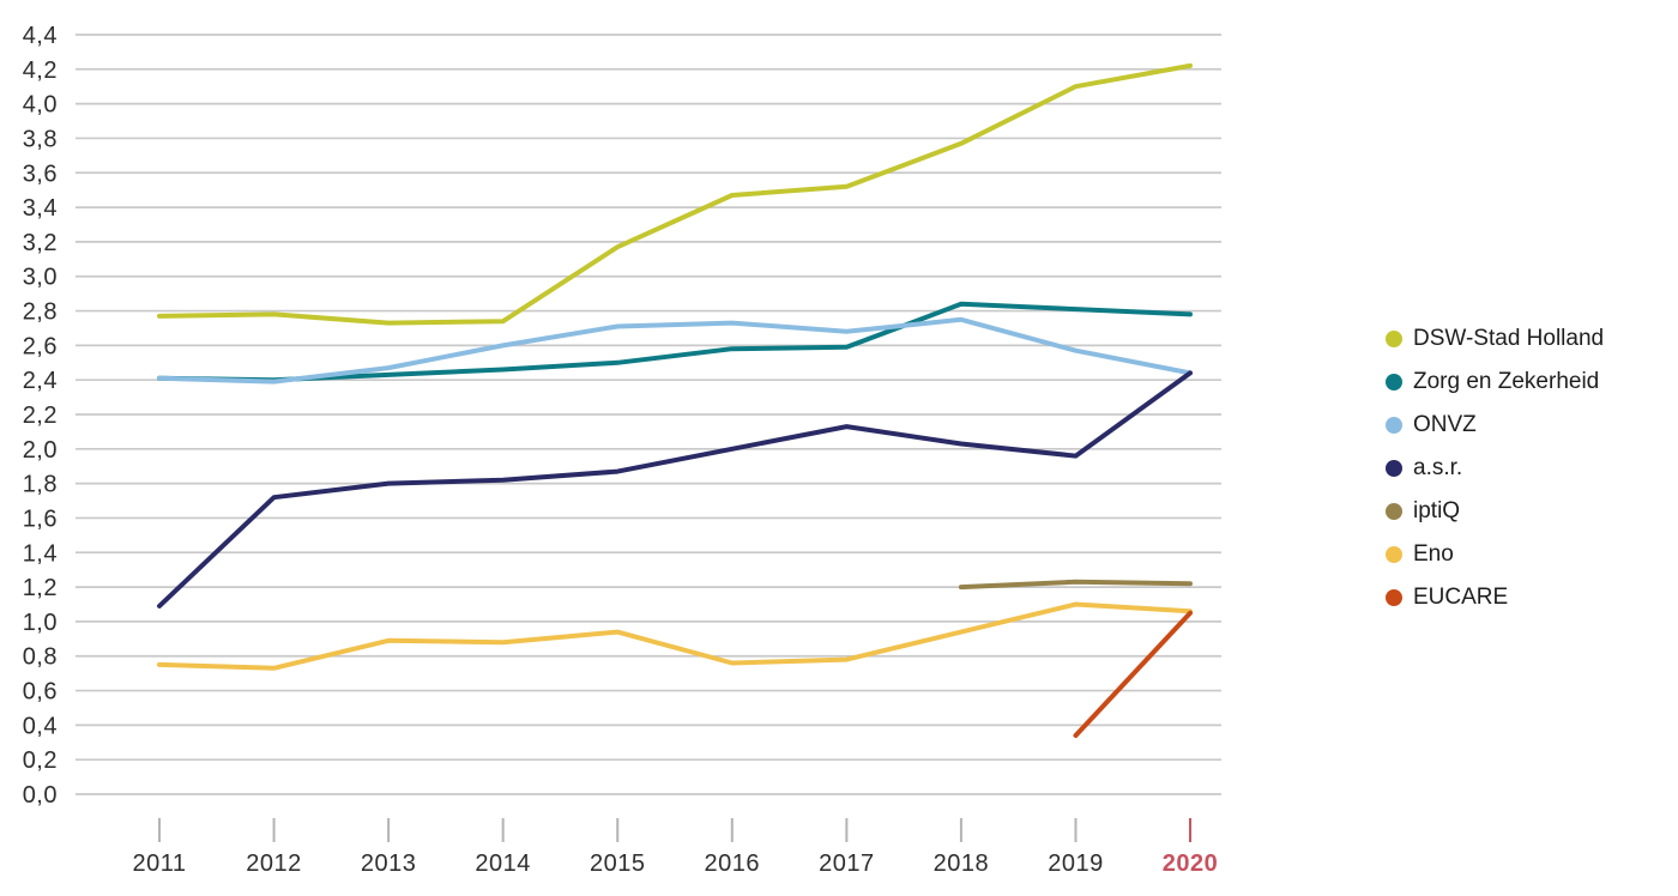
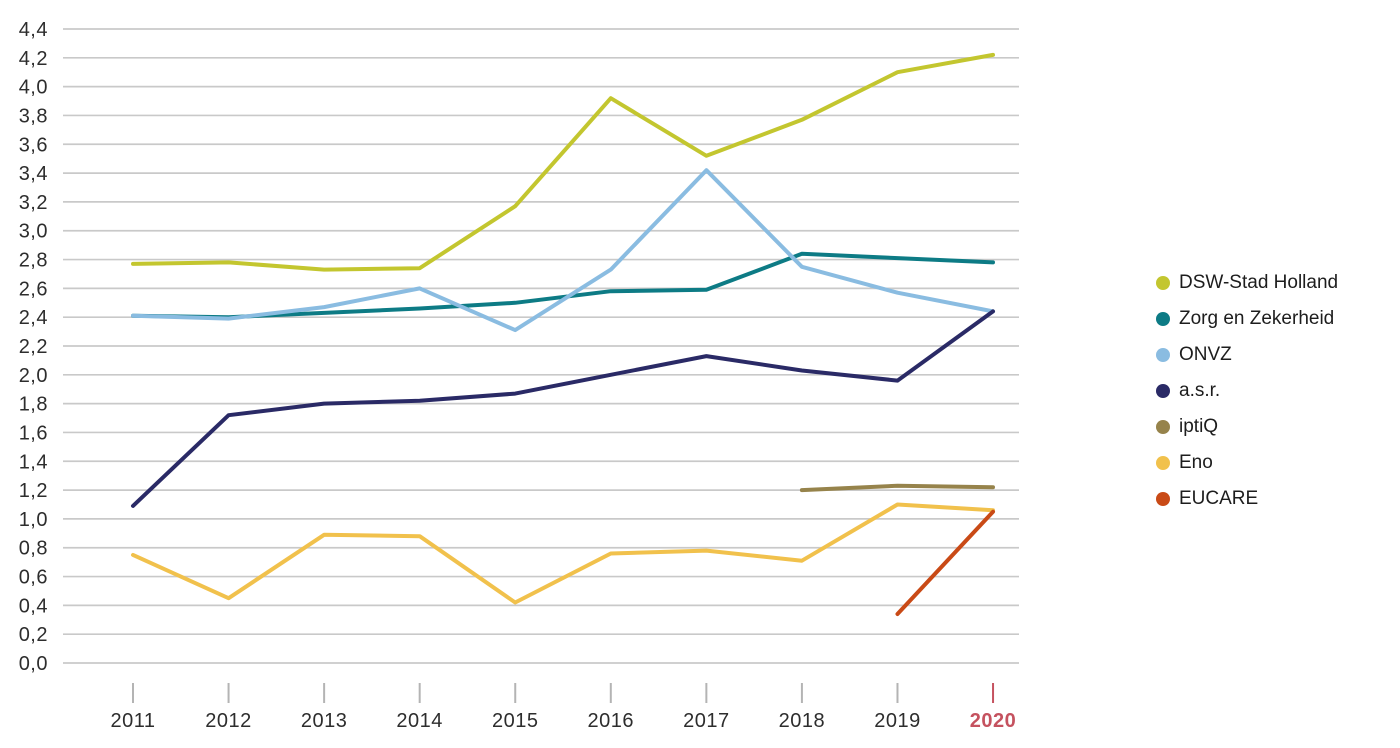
Eno/2012: 0,73 -> 0,45
ONVZ/2015: 2,71 -> 2,31
Eno/2015: 0,94 -> 0,42
DSW-Stad Holland/2016: 3,47 -> 3,92
ONVZ/2017: 2,68 -> 3,42
Eno/2018: 0,94 -> 0,71
